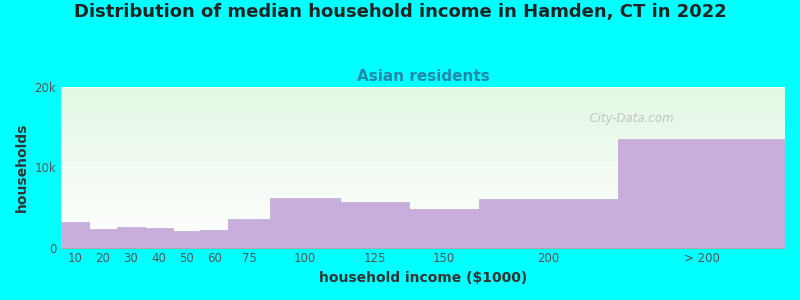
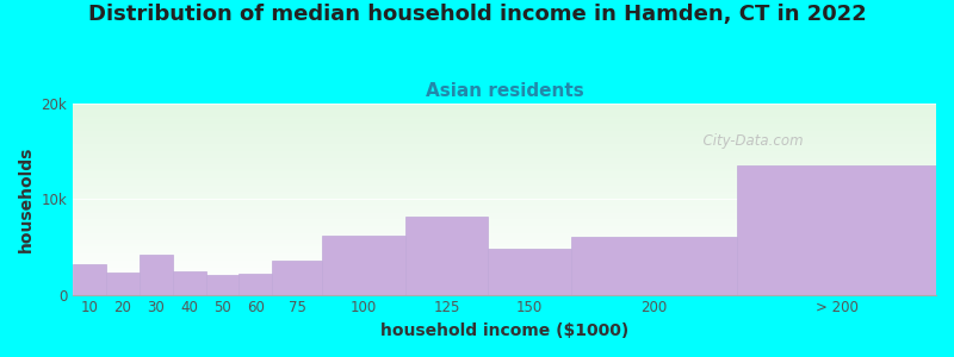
30: 2.5k -> 4.2k
125: 5.7k -> 8.2k
